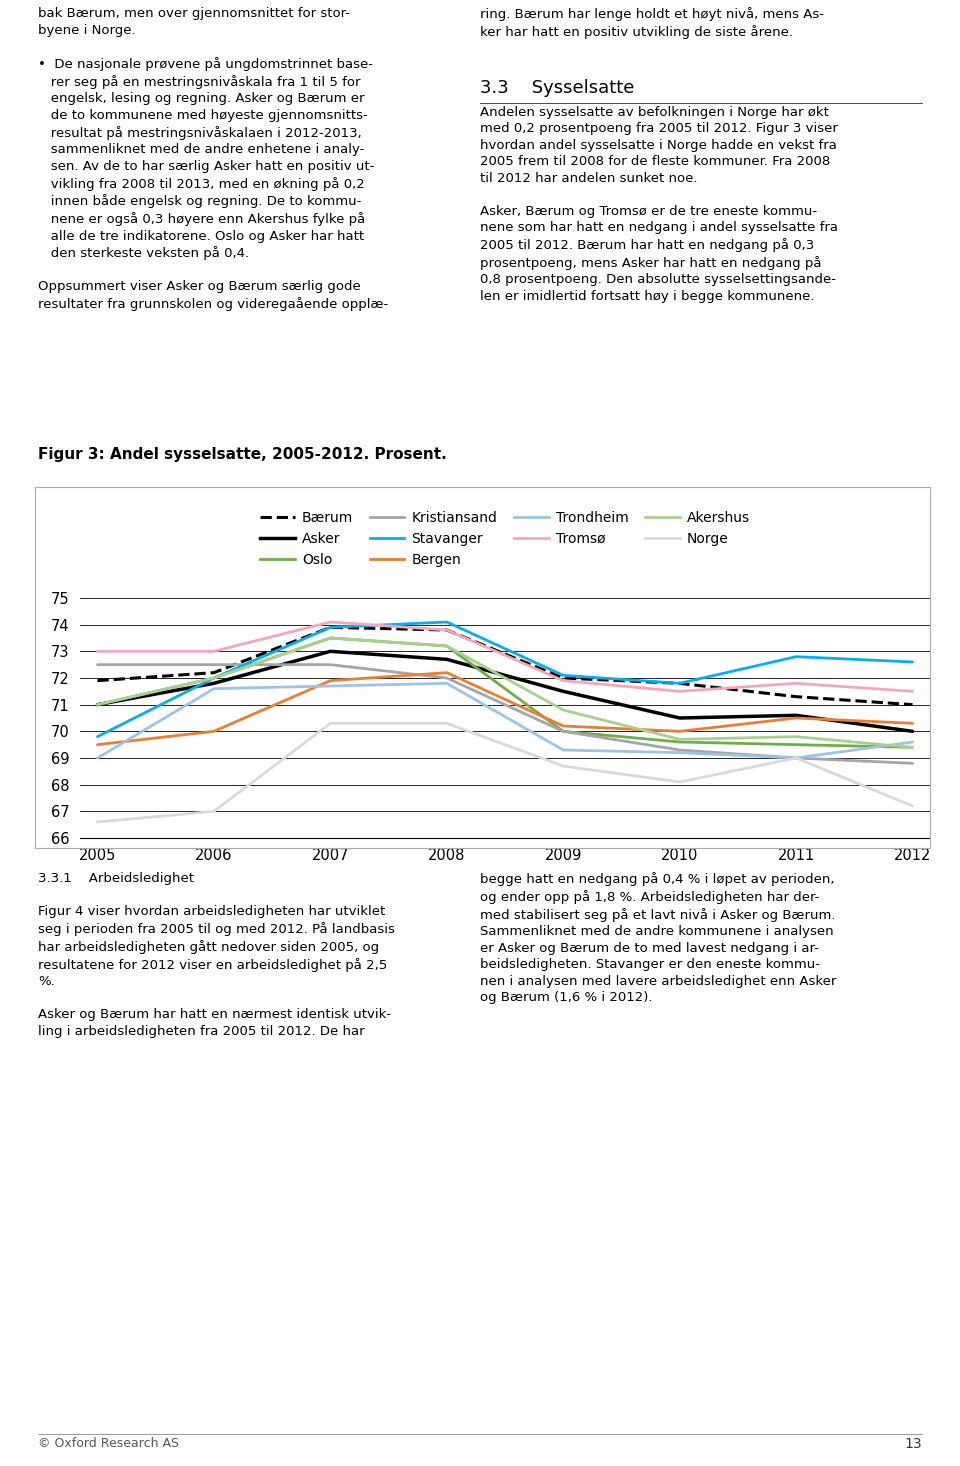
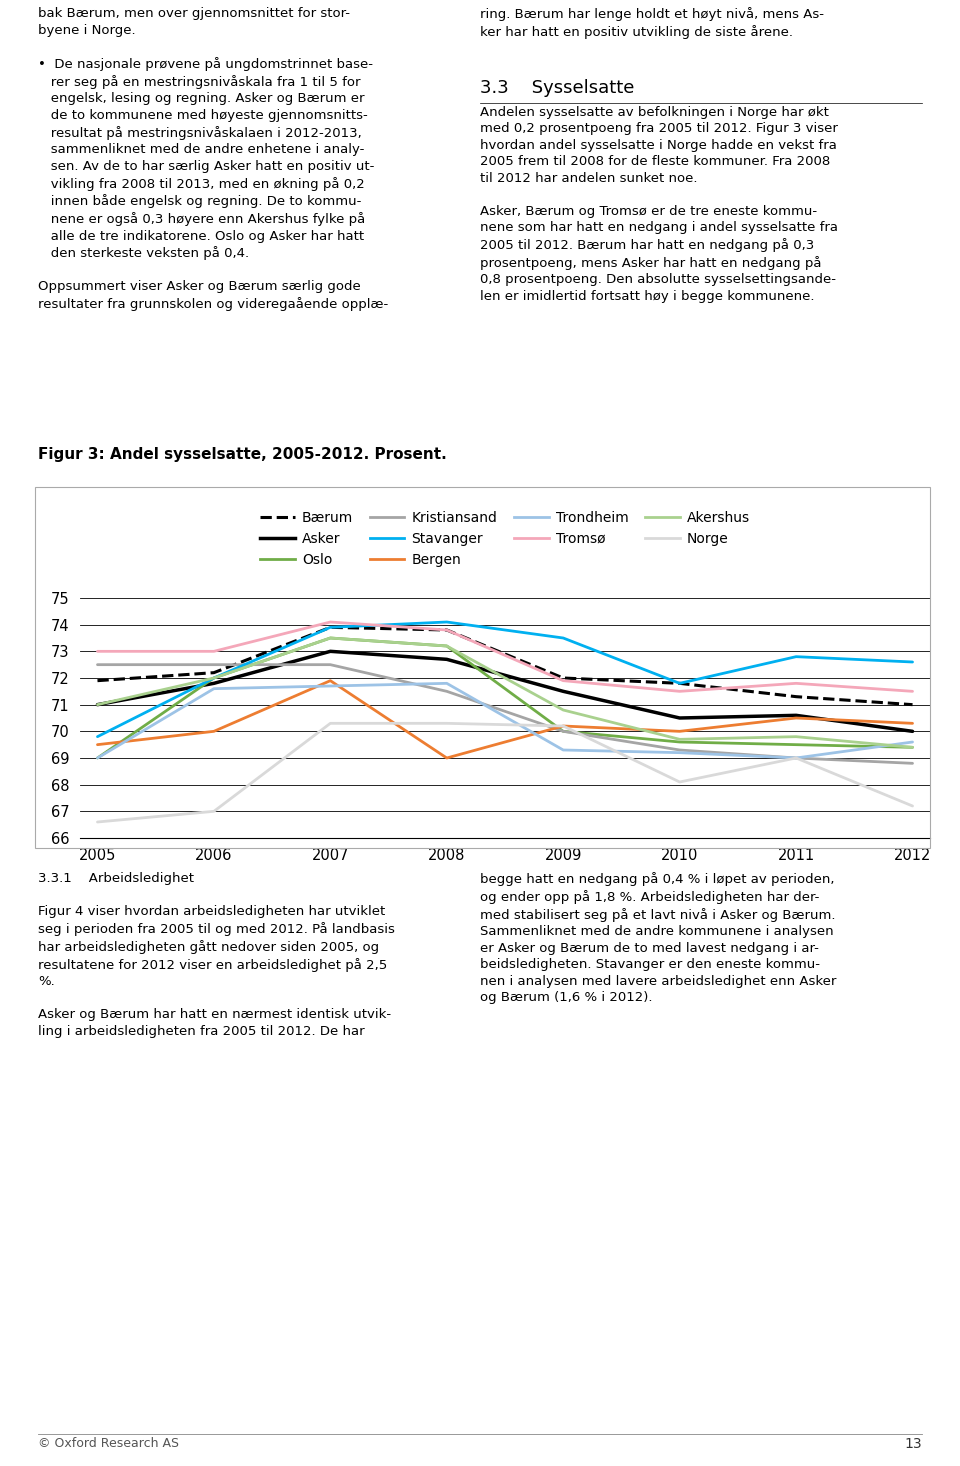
Oslo/2005: 71.0 -> 69.0
Kristiansand/2008: 72.0 -> 71.5
Bergen/2008: 72.2 -> 69.0
Stavanger/2009: 72.1 -> 73.5
Norge/2009: 68.7 -> 70.2
